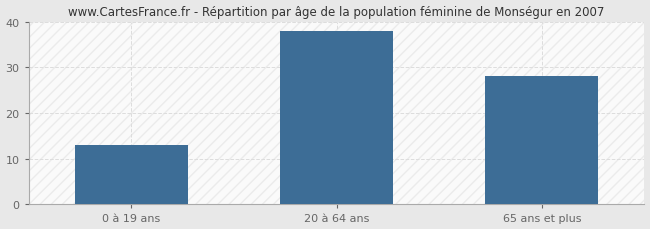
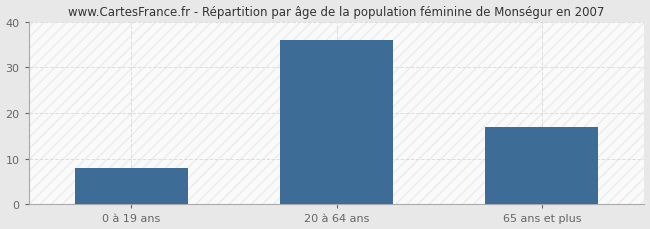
0 à 19 ans: 13 -> 8
20 à 64 ans: 38 -> 36
65 ans et plus: 28 -> 17
